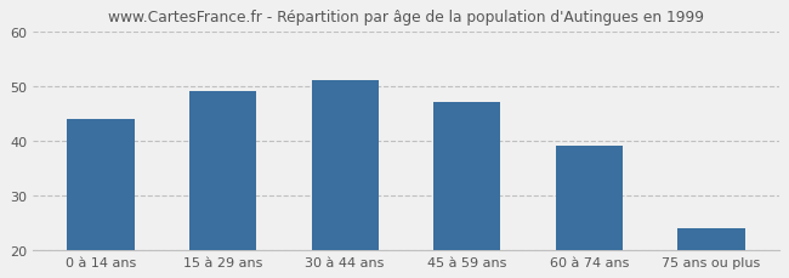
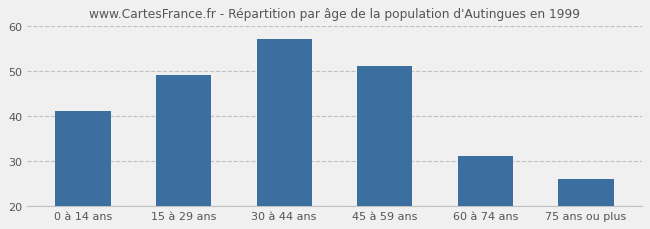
0 à 14 ans: 44 -> 41
30 à 44 ans: 51 -> 57
45 à 59 ans: 47 -> 51
60 à 74 ans: 39 -> 31
75 ans ou plus: 24 -> 26
